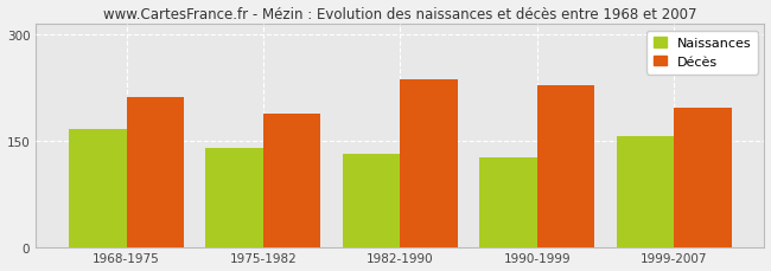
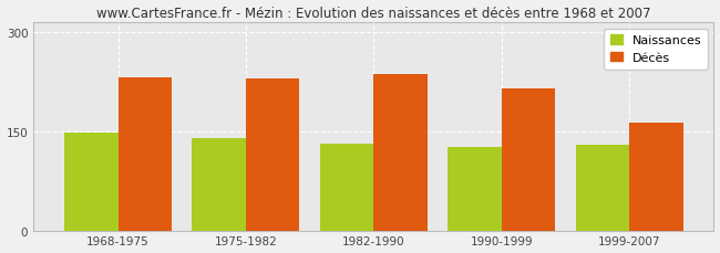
Naissances/1968-1975: 166 -> 148
Décès/1968-1975: 212 -> 232
Décès/1975-1982: 188 -> 230
Décès/1990-1999: 228 -> 215
Naissances/1999-2007: 156 -> 130
Décès/1999-2007: 196 -> 163
